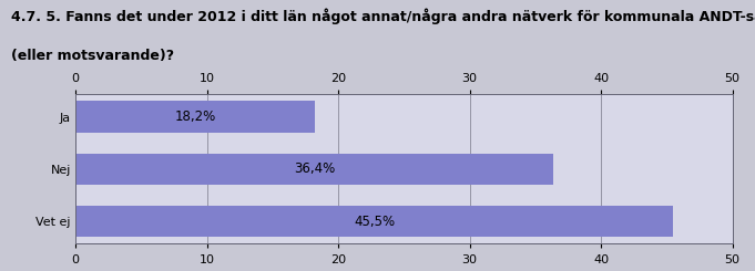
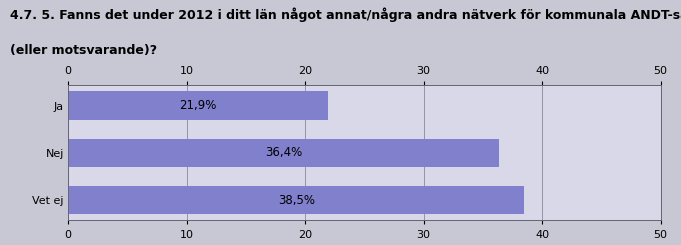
Ja: 18,2% -> 21,9%
Vet ej: 45,5% -> 38,5%
